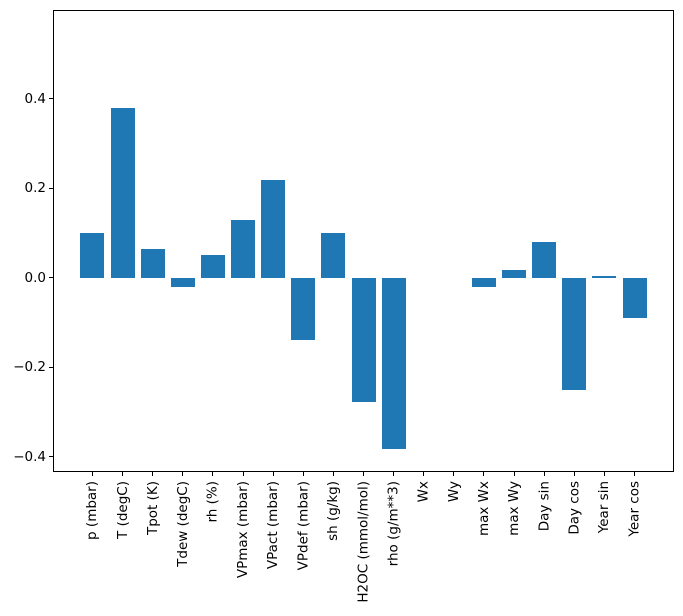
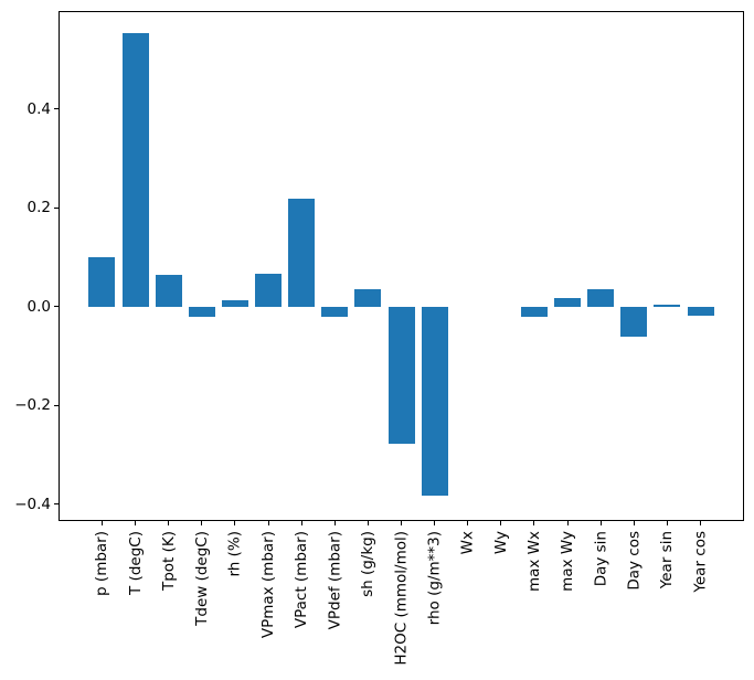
T (degC): 0.38 -> 0.55
rh (%): 0.05 -> 0.01
VPmax (mbar): 0.13 -> 0.07
VPdef (mbar): -0.14 -> -0.02
sh (g/kg): 0.10 -> 0.04
Day sin: 0.08 -> 0.04
Day cos: -0.25 -> -0.06
Year cos: -0.09 -> -0.02
